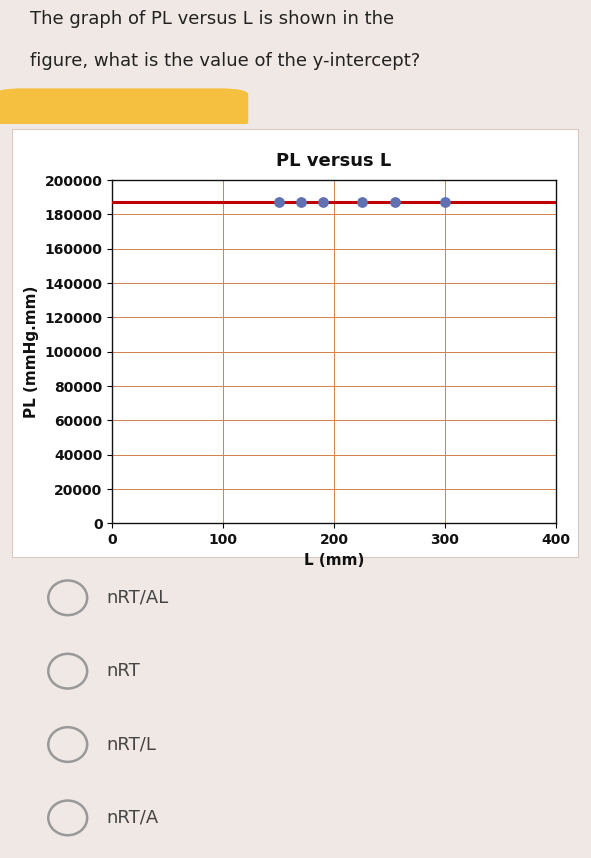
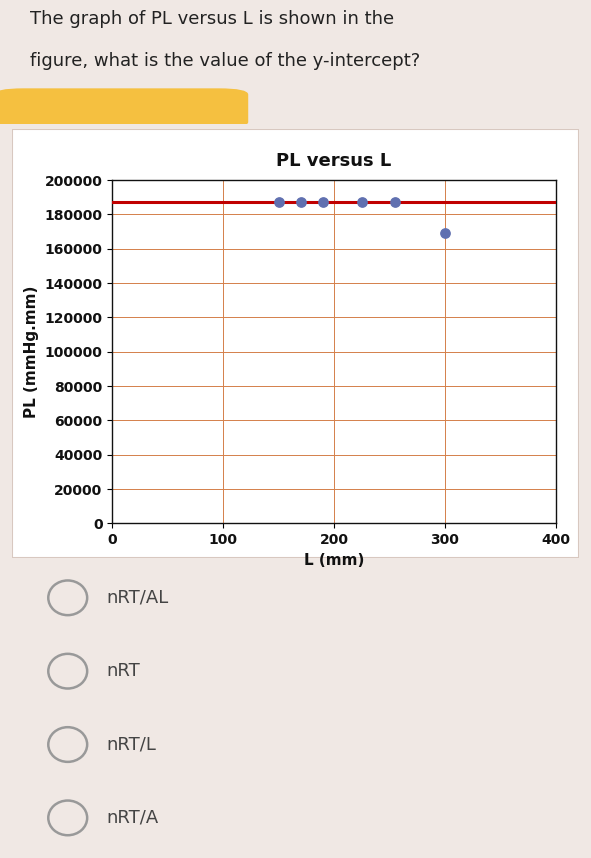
300: 187000 -> 169000
